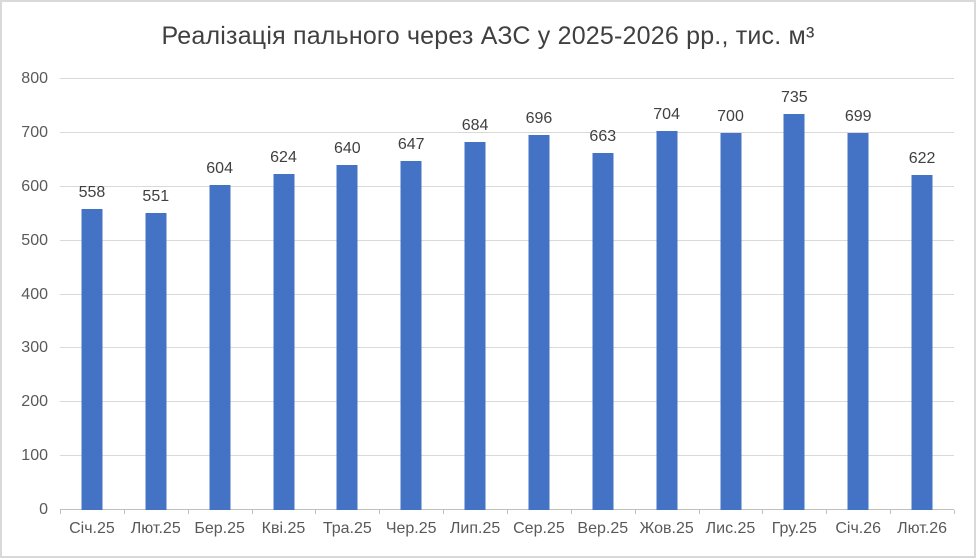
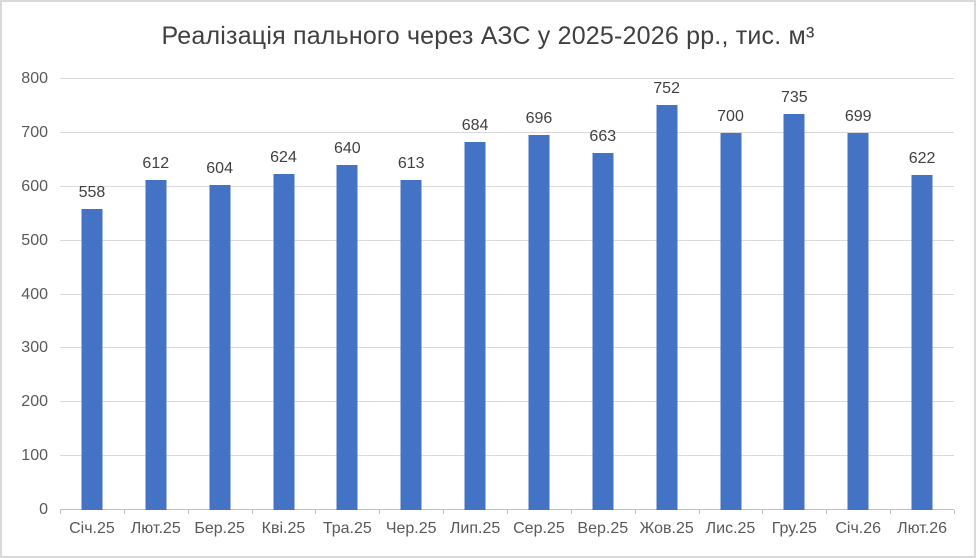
Лют.25: 551 -> 612
Чер.25: 647 -> 613
Жов.25: 704 -> 752
